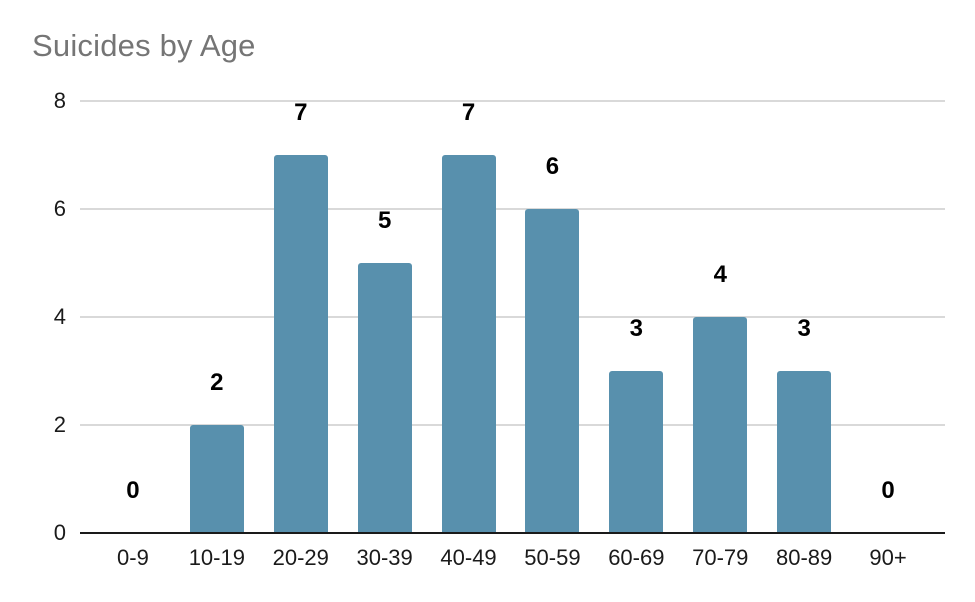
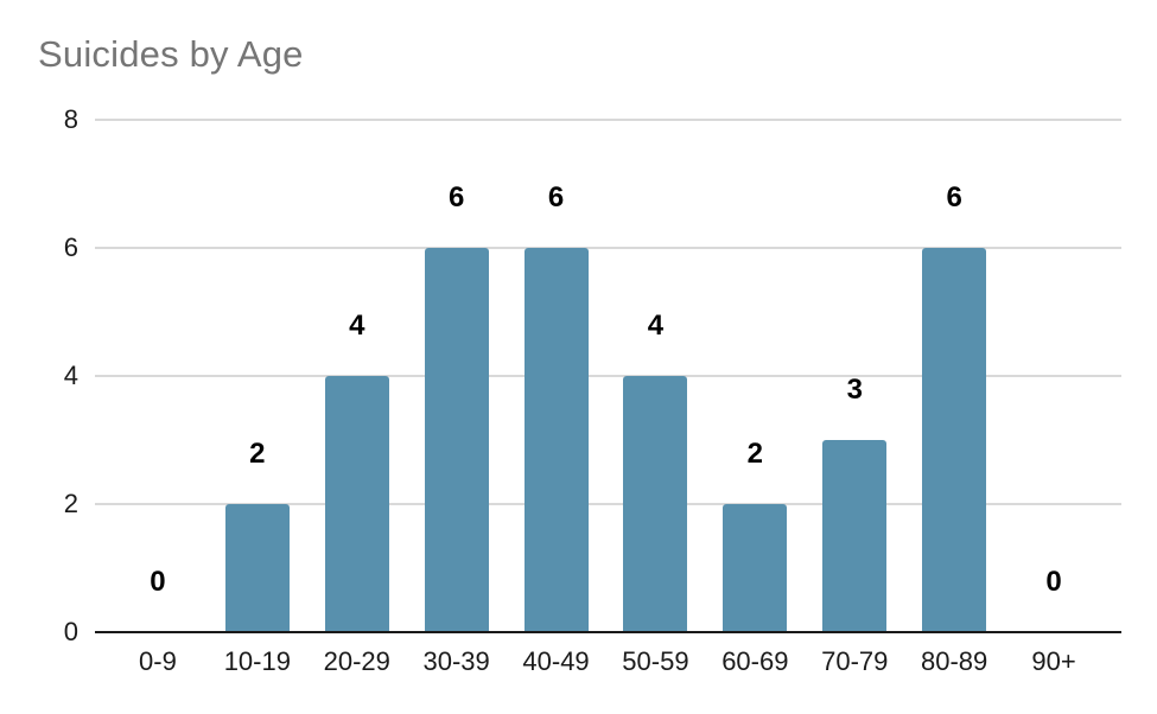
20-29: 7 -> 4
30-39: 5 -> 6
40-49: 7 -> 6
50-59: 6 -> 4
60-69: 3 -> 2
70-79: 4 -> 3
80-89: 3 -> 6
